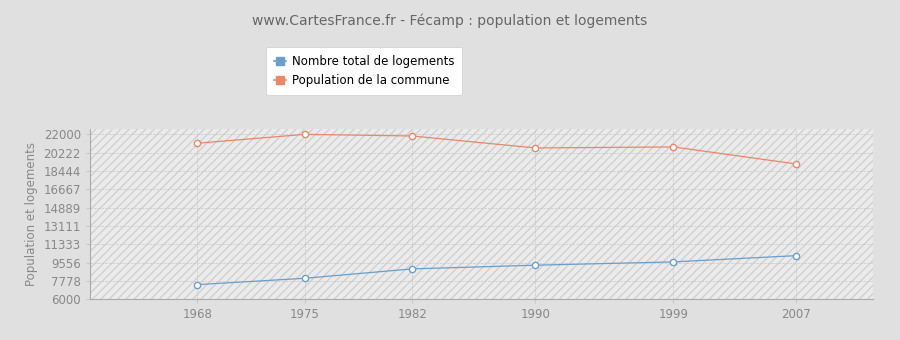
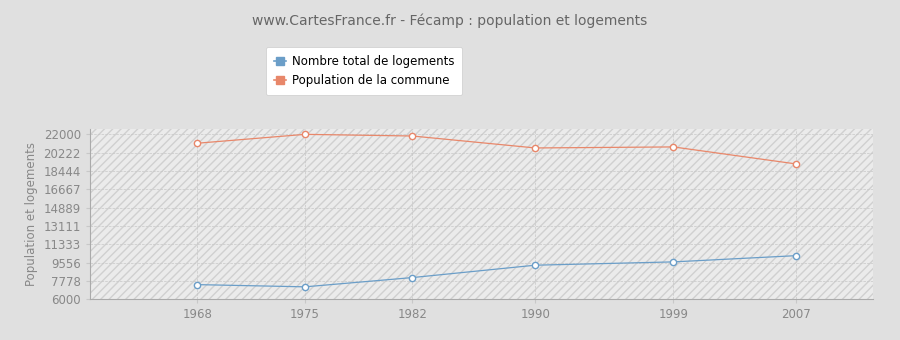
Nombre total de logements/1975: 8000 -> 7200
Nombre total de logements/1982: 8900 -> 8100
